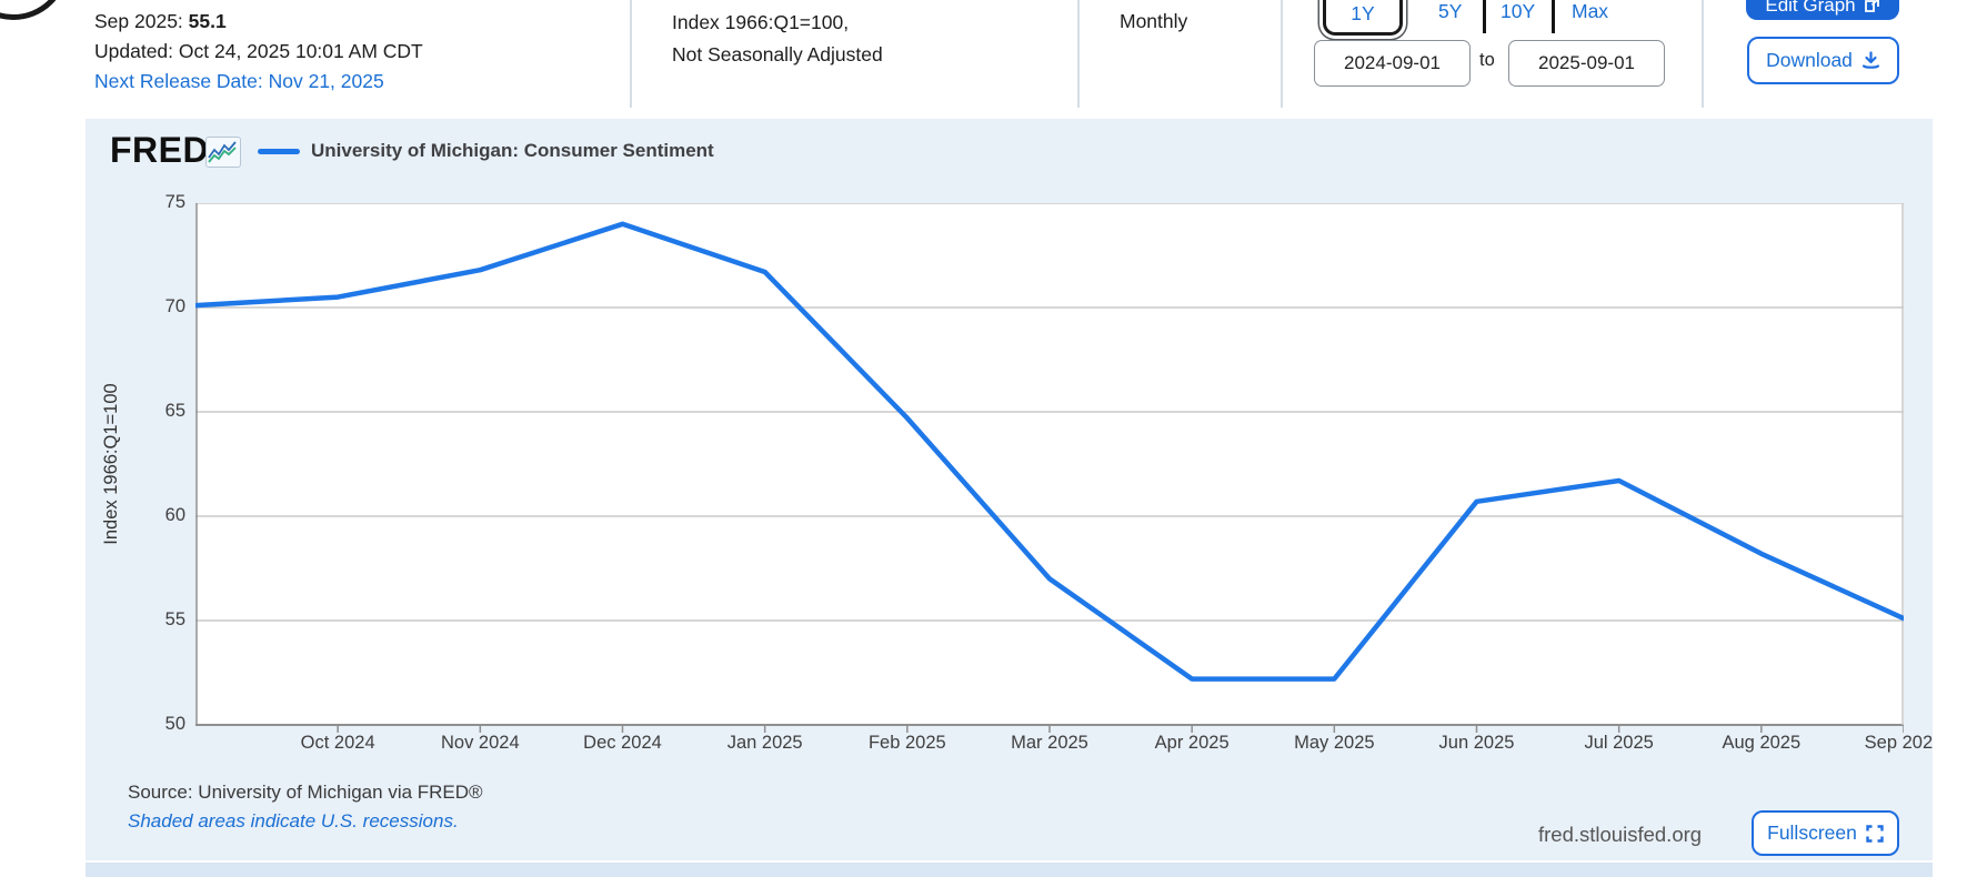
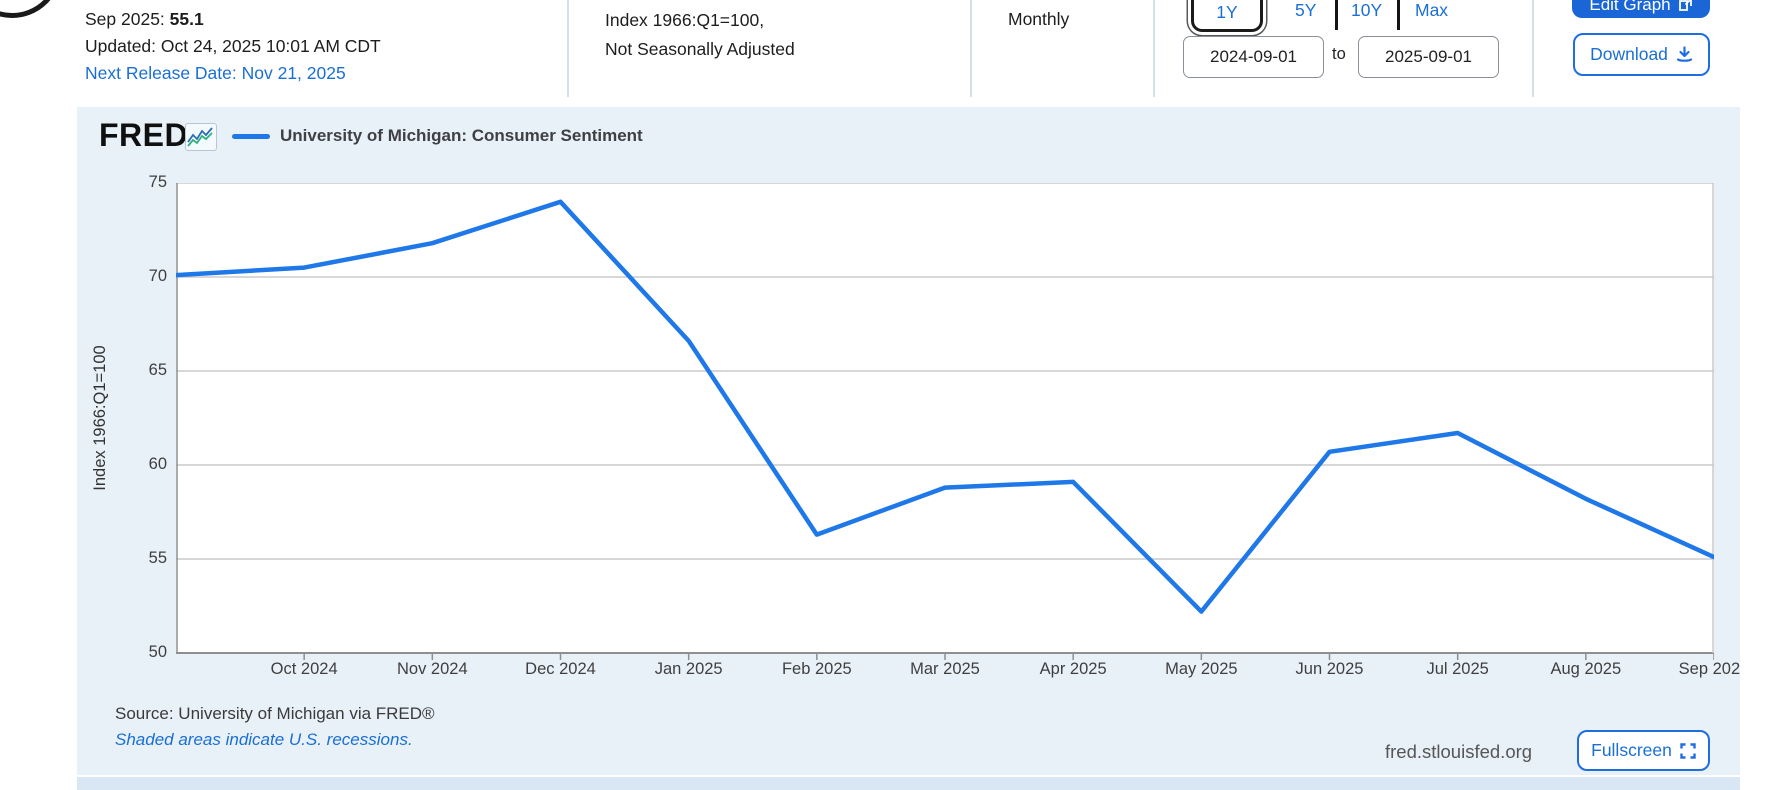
Jan 2025: 71.7 -> 66.6
Feb 2025: 64.7 -> 56.3
Mar 2025: 57.0 -> 58.8
Apr 2025: 52.2 -> 59.1
